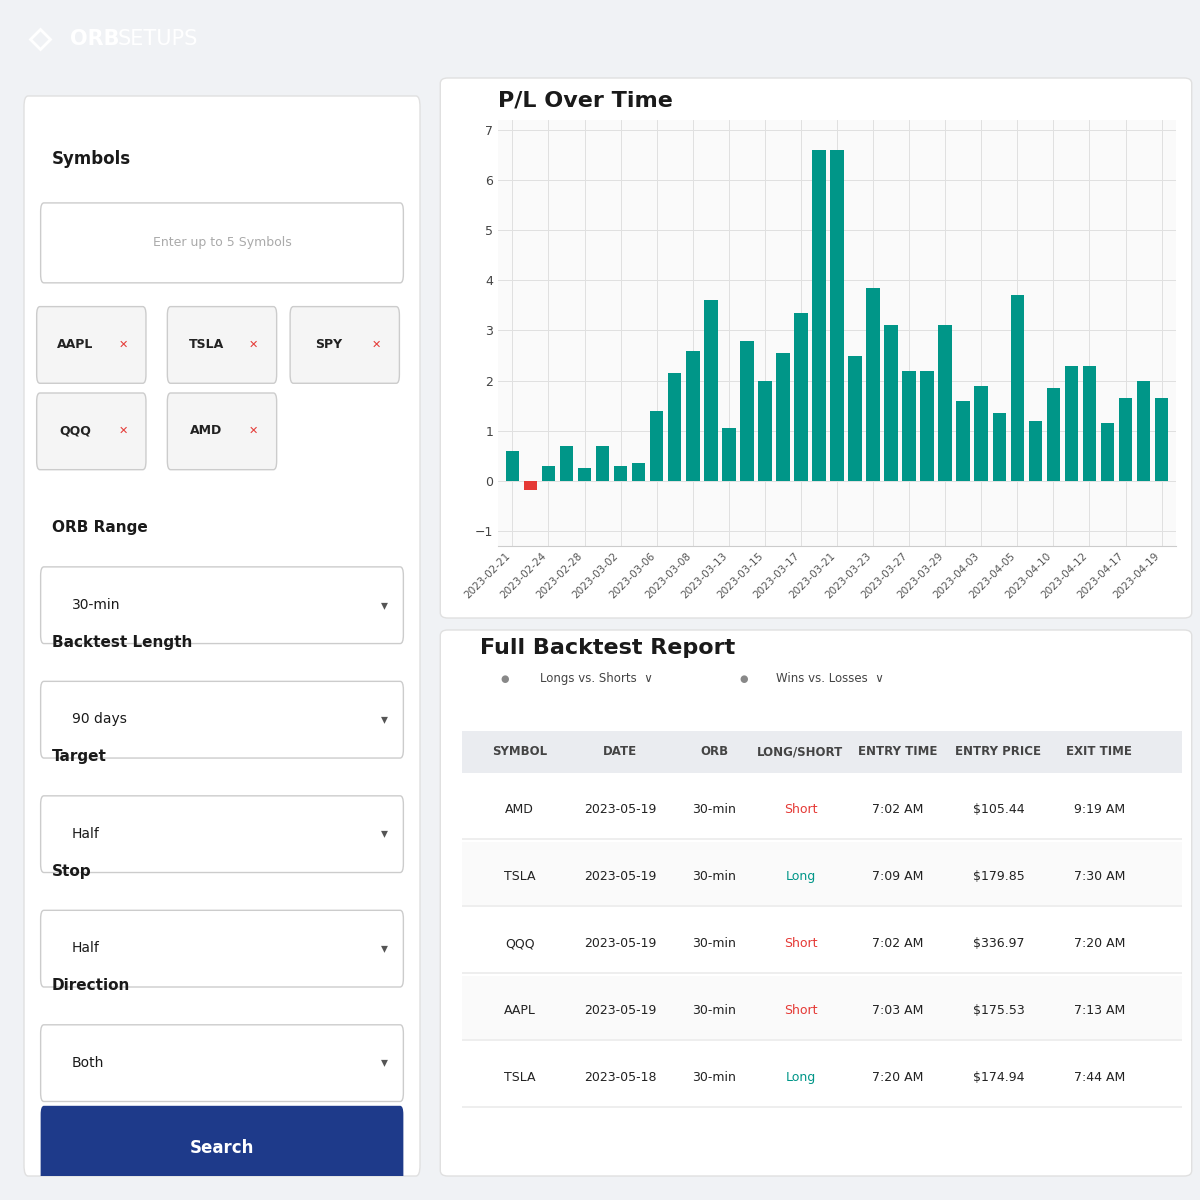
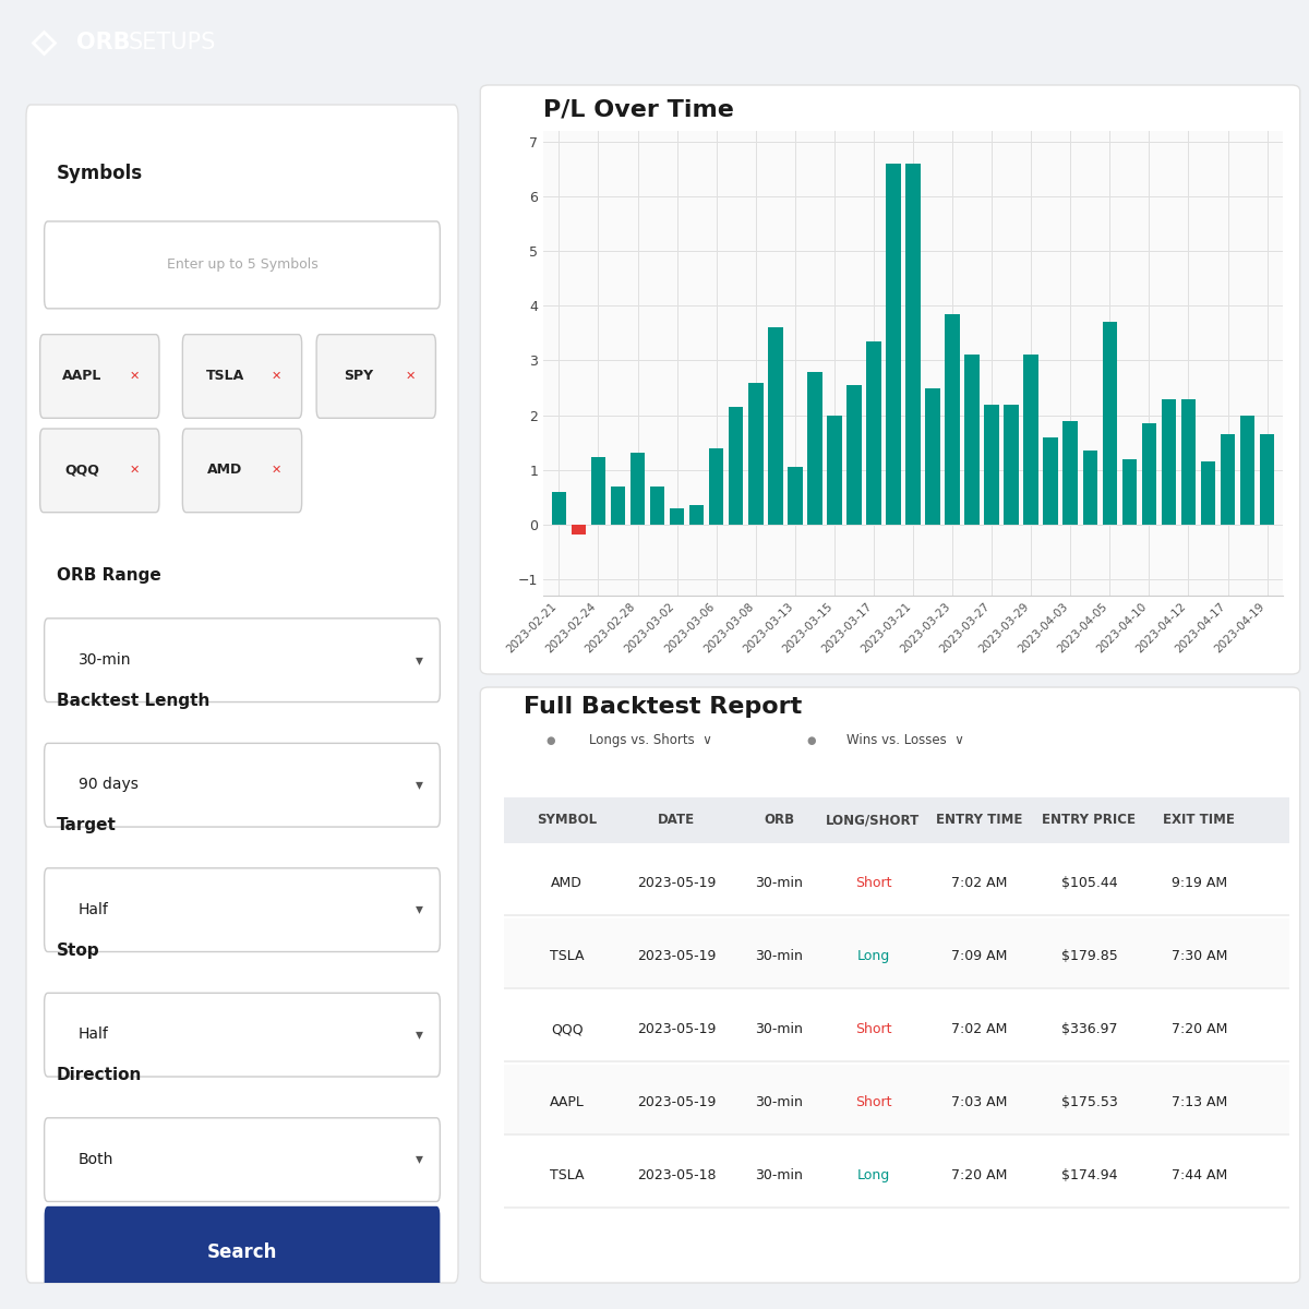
2023-02-24: 0.30 -> 1.24
2023-02-28: 0.25 -> 1.32
